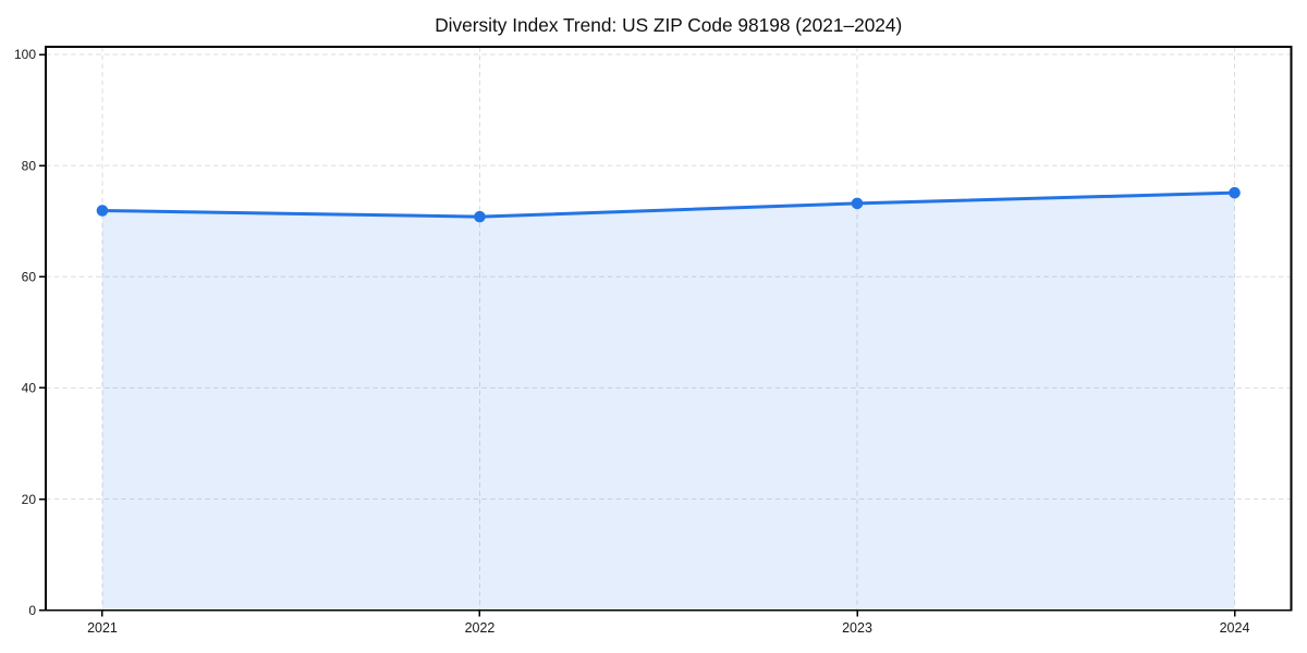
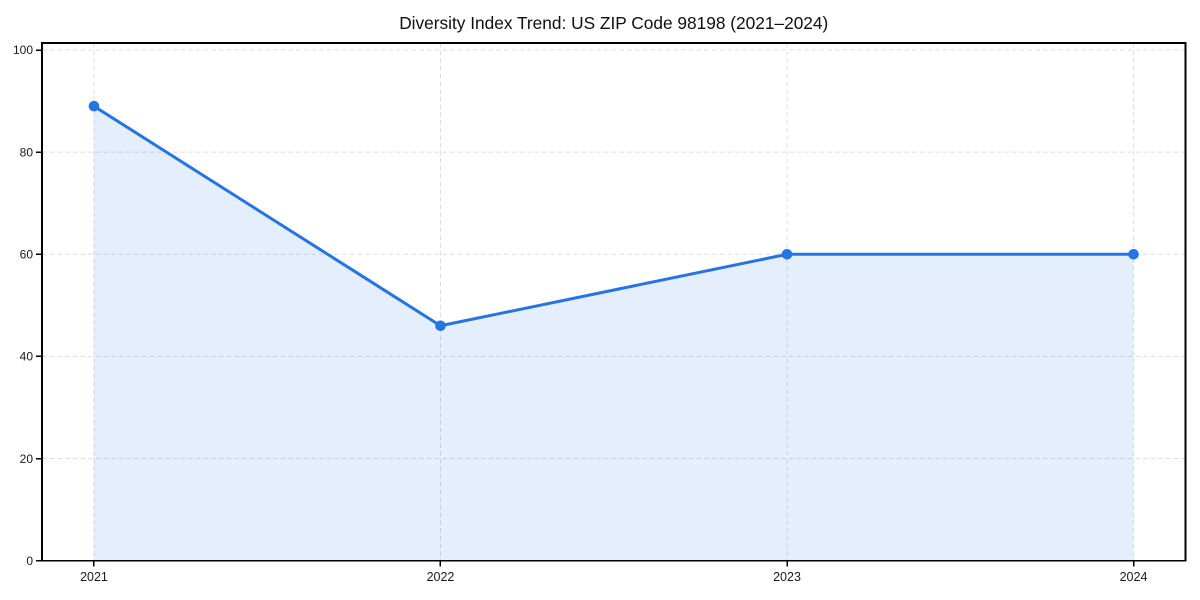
2021: 72 -> 89
2022: 71 -> 46
2023: 73 -> 60
2024: 75 -> 60
